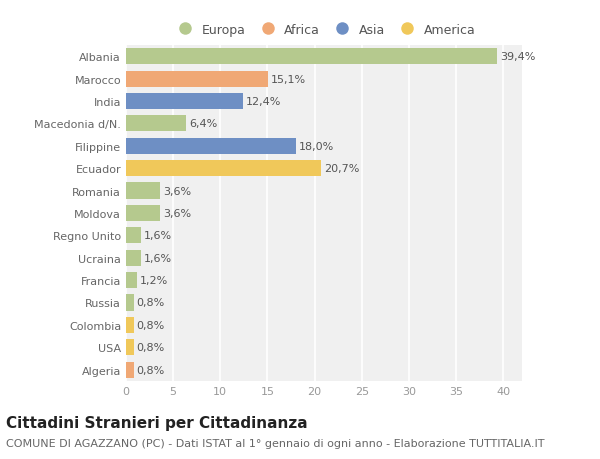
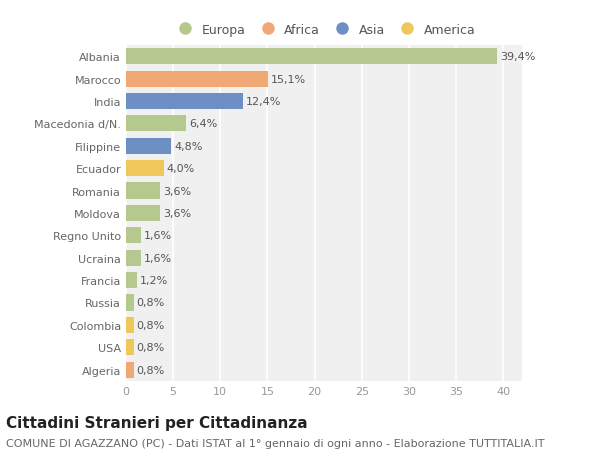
Filippine: 18,0% -> 4,8%
Ecuador: 20,7% -> 4,0%
